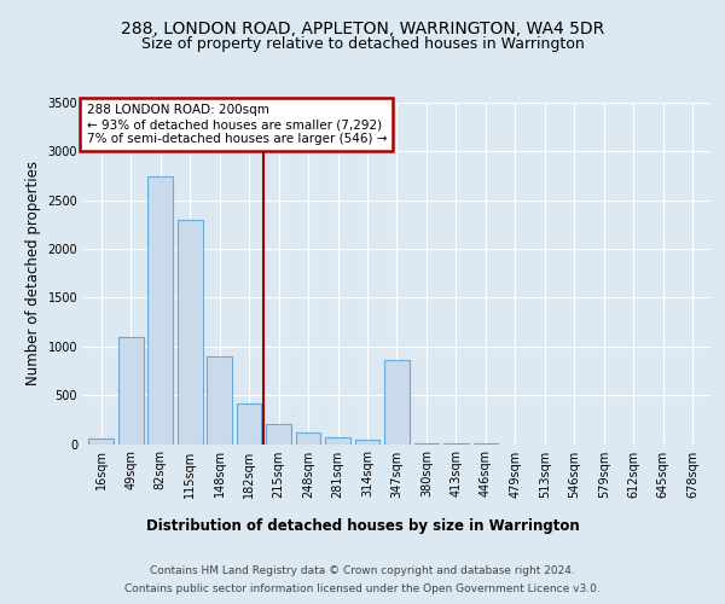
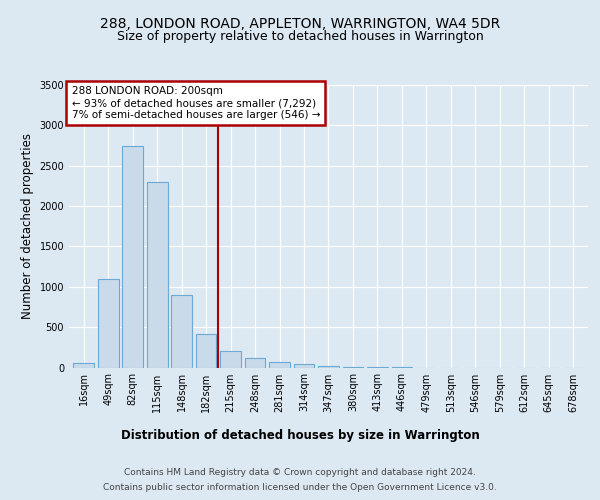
347sqm: 860 -> 20
